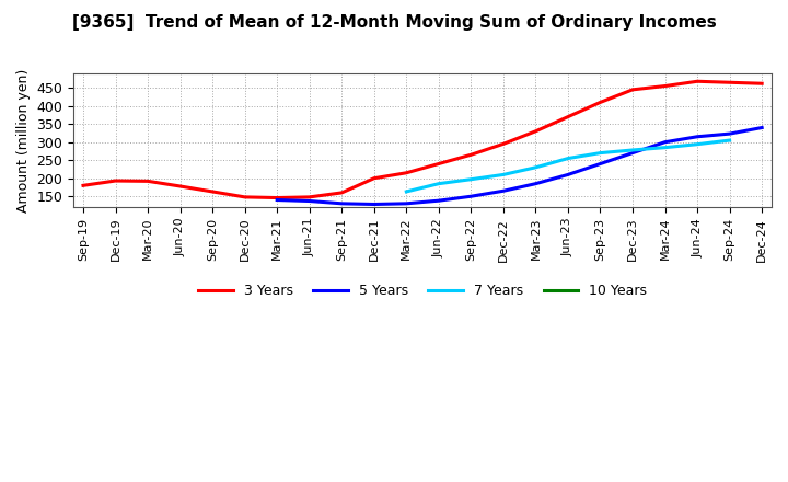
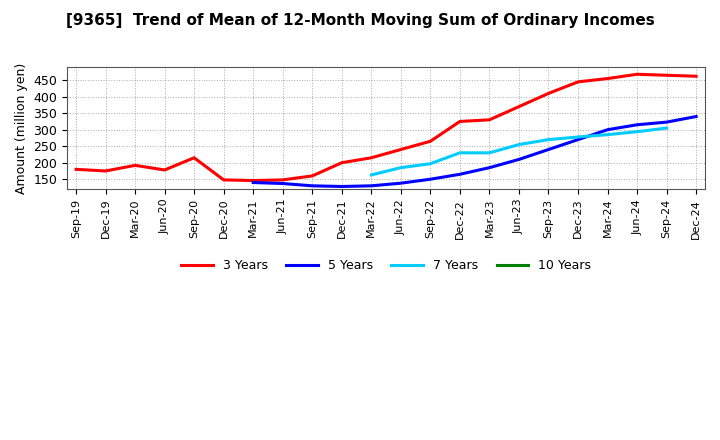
3 Years/Dec-19: 193 -> 175
3 Years/Sep-20: 163 -> 215
3 Years/Dec-22: 295 -> 325
7 Years/Dec-22: 210 -> 230
